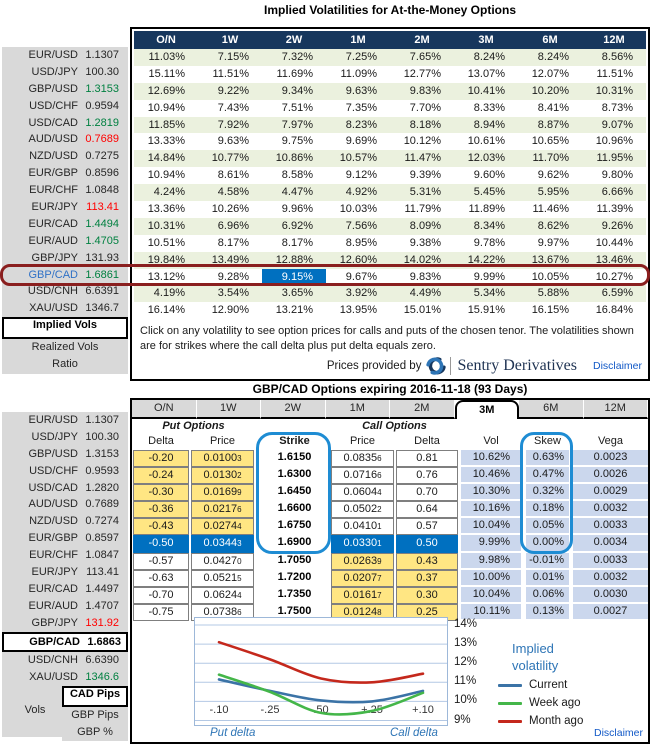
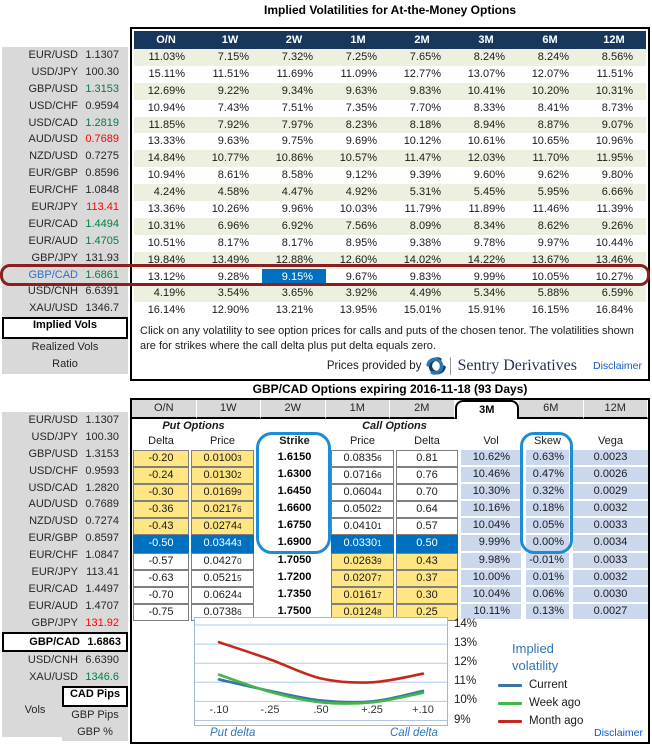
Week ago/.50: 9,4% -> 9,9%
Week ago/+.25: 9,5% -> 9,9%
